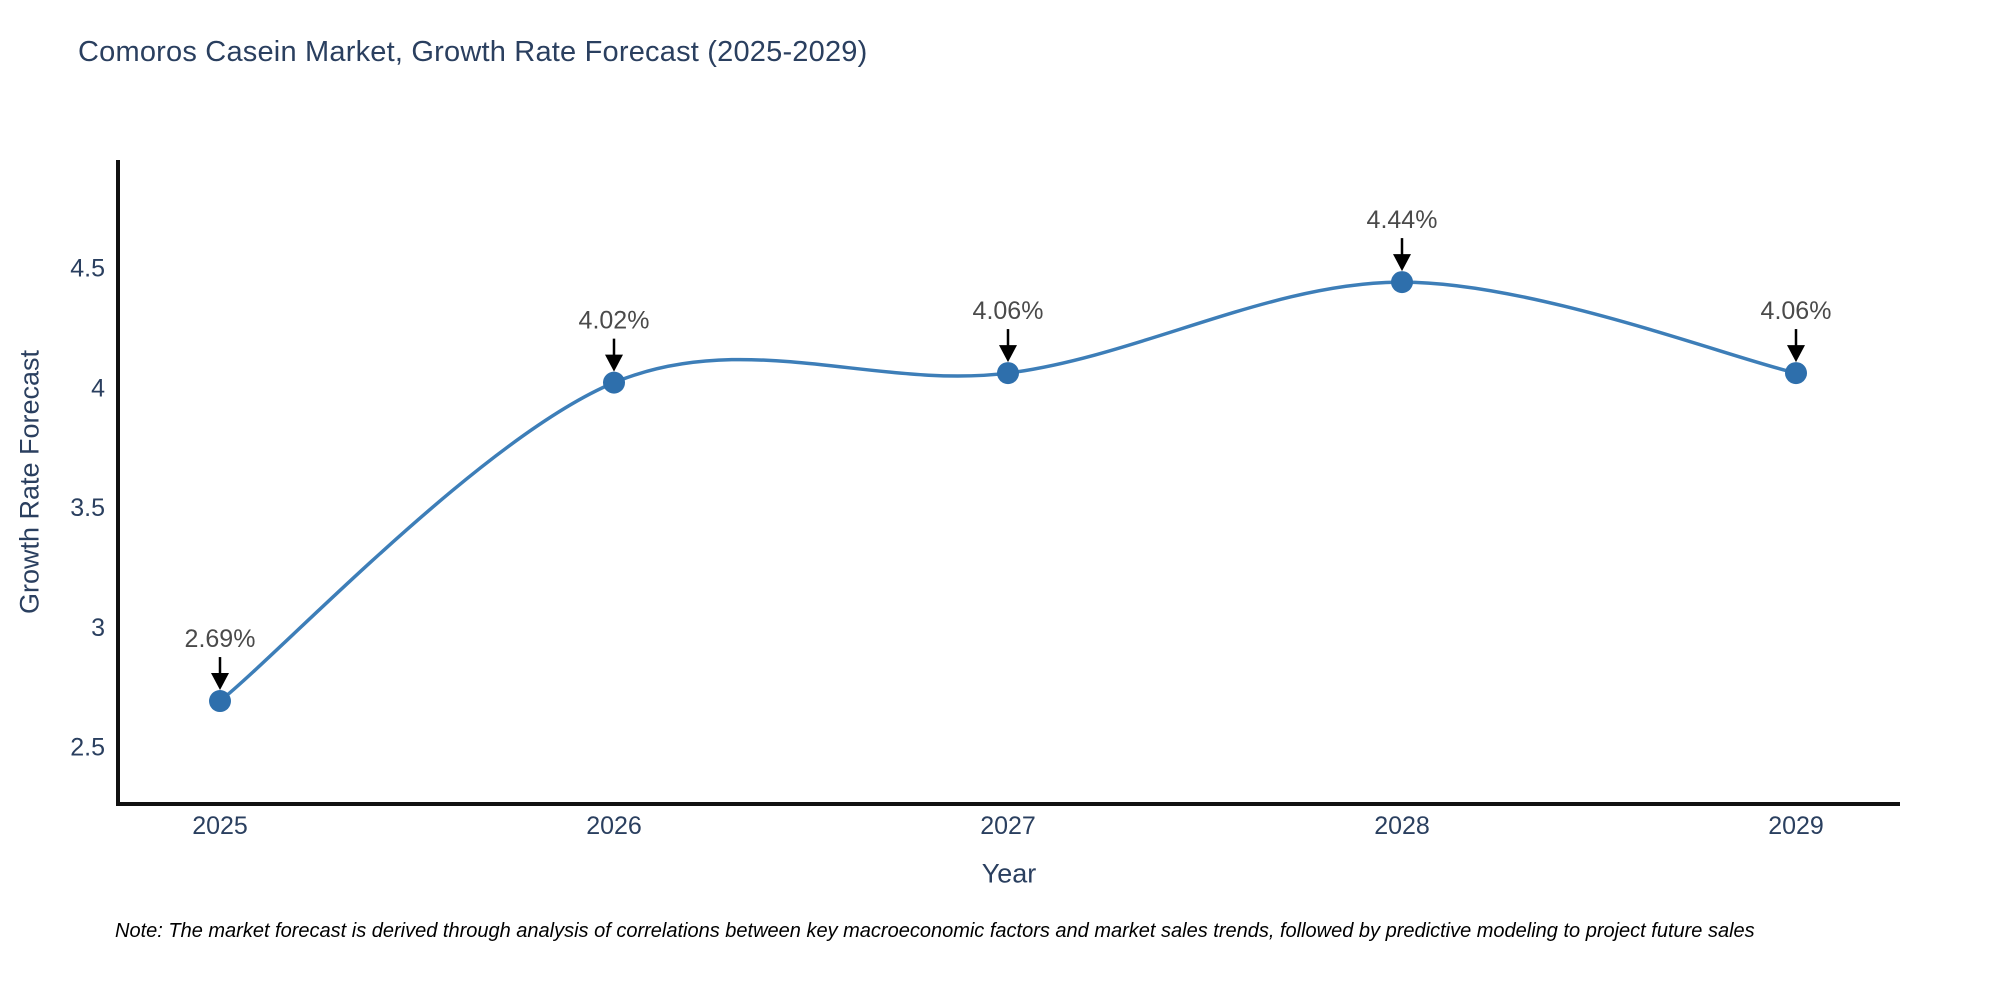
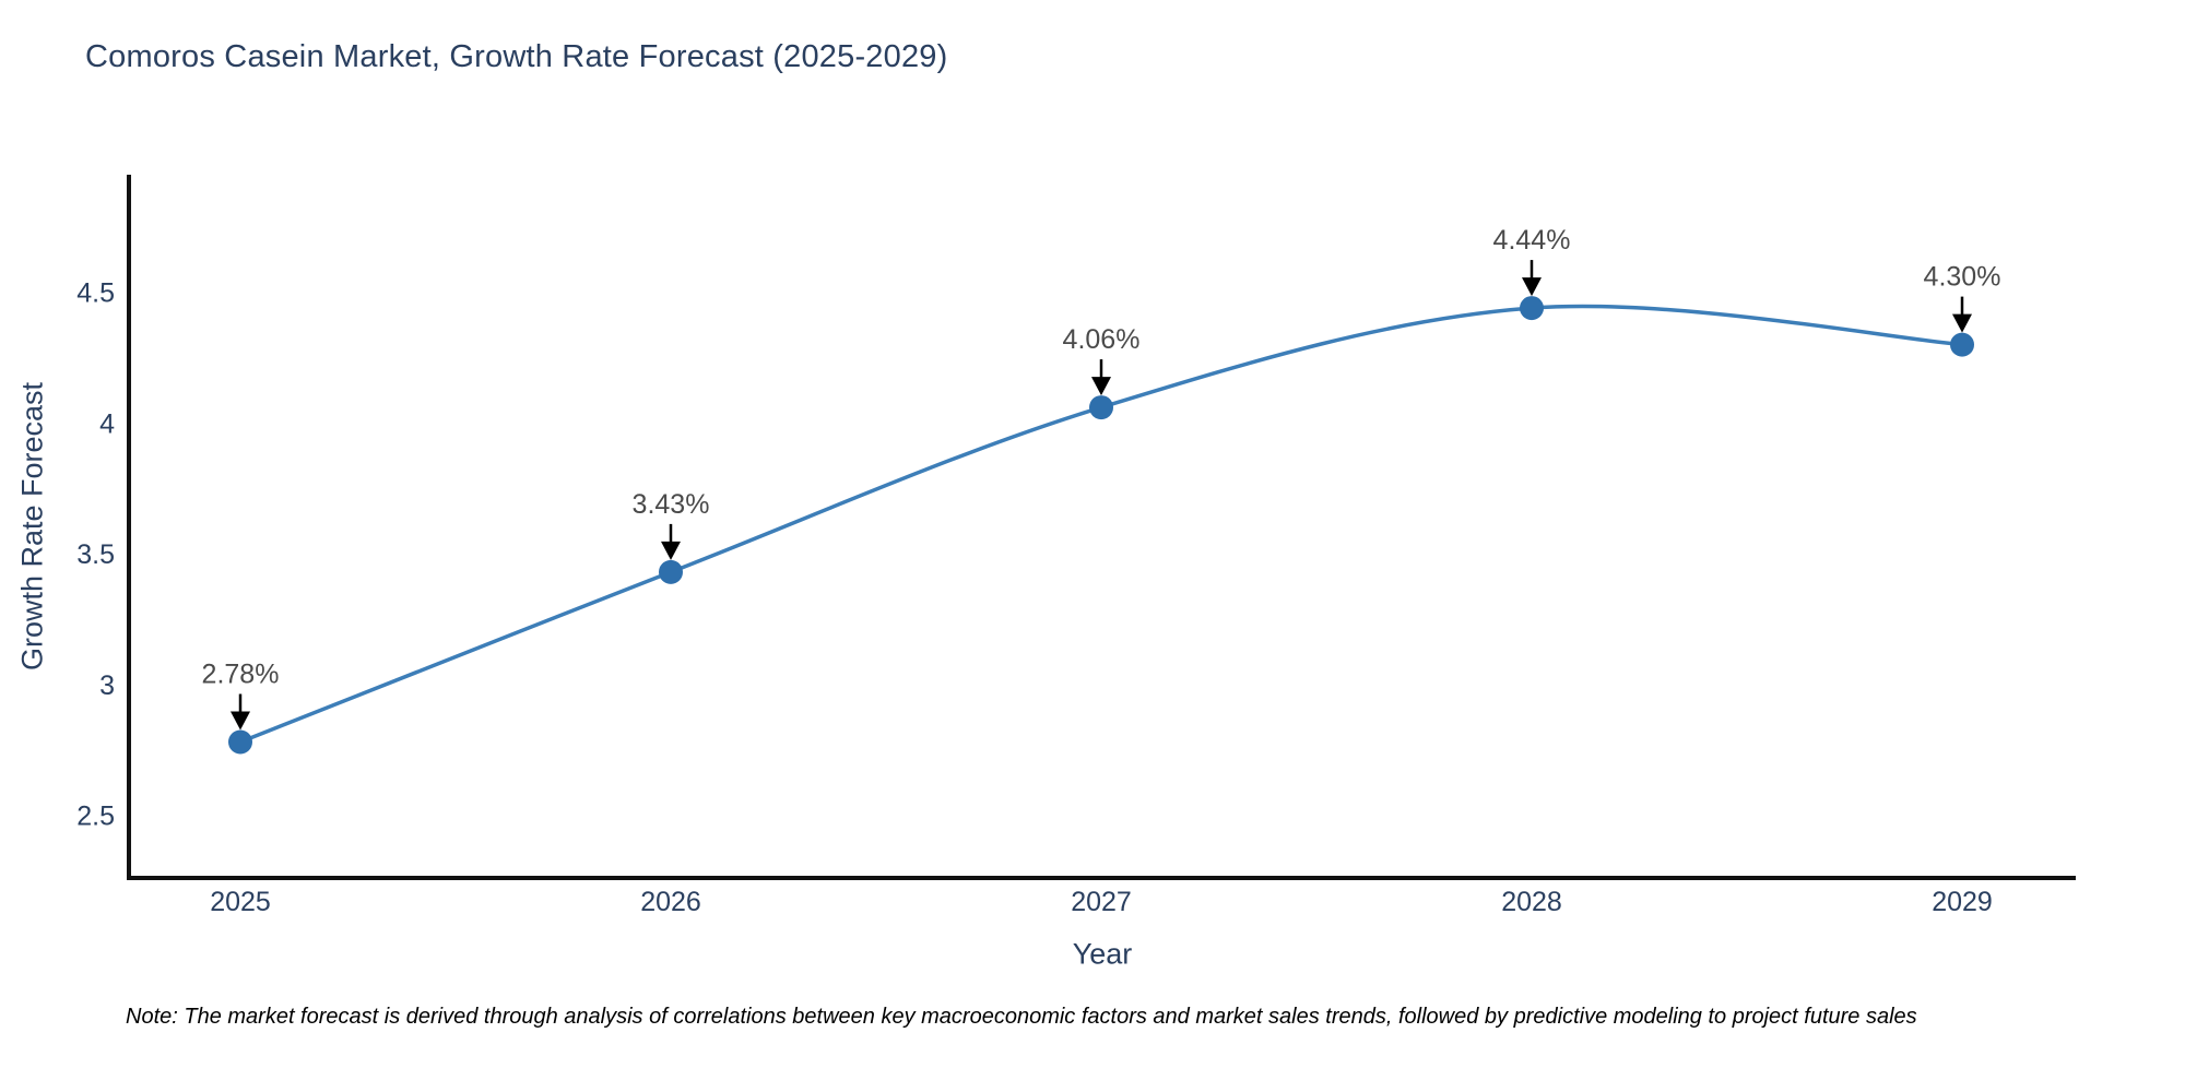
2025: 2.69% -> 2.78%
2026: 4.02% -> 3.43%
2029: 4.06% -> 4.30%
